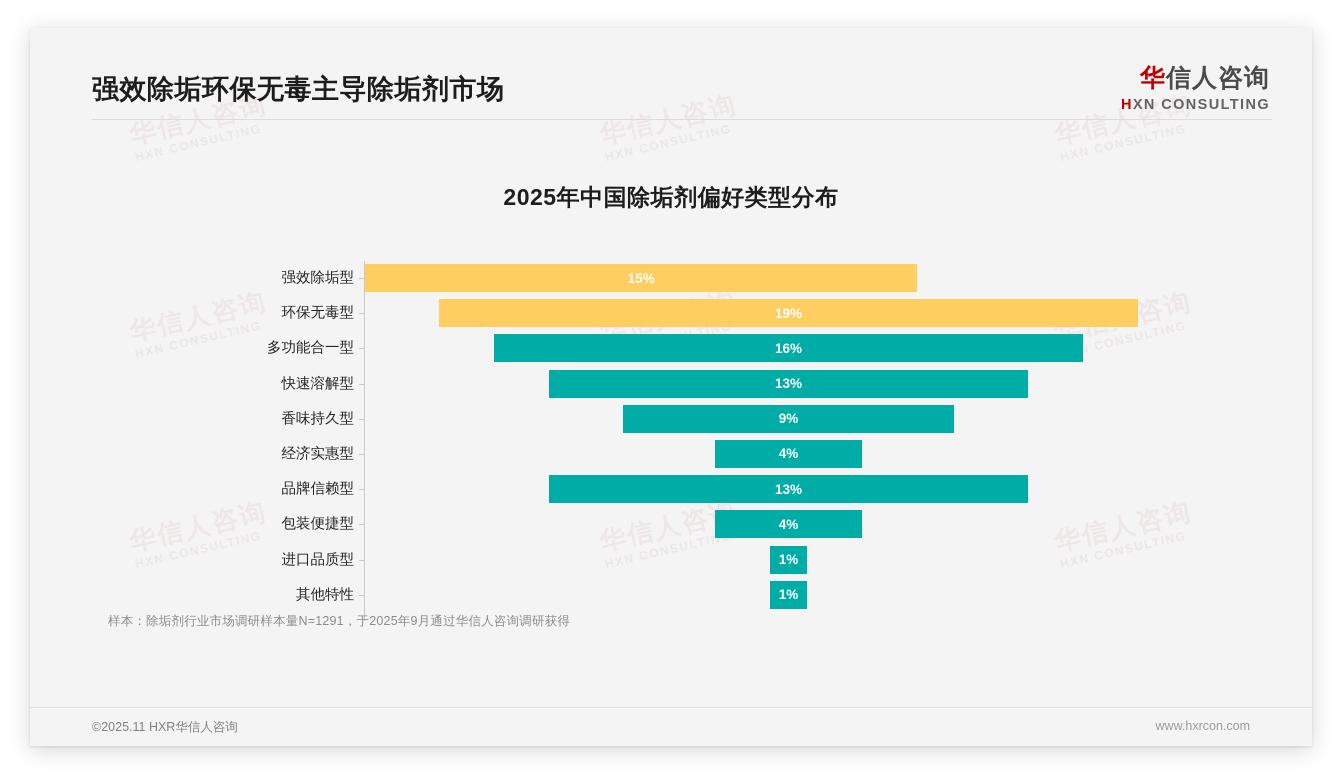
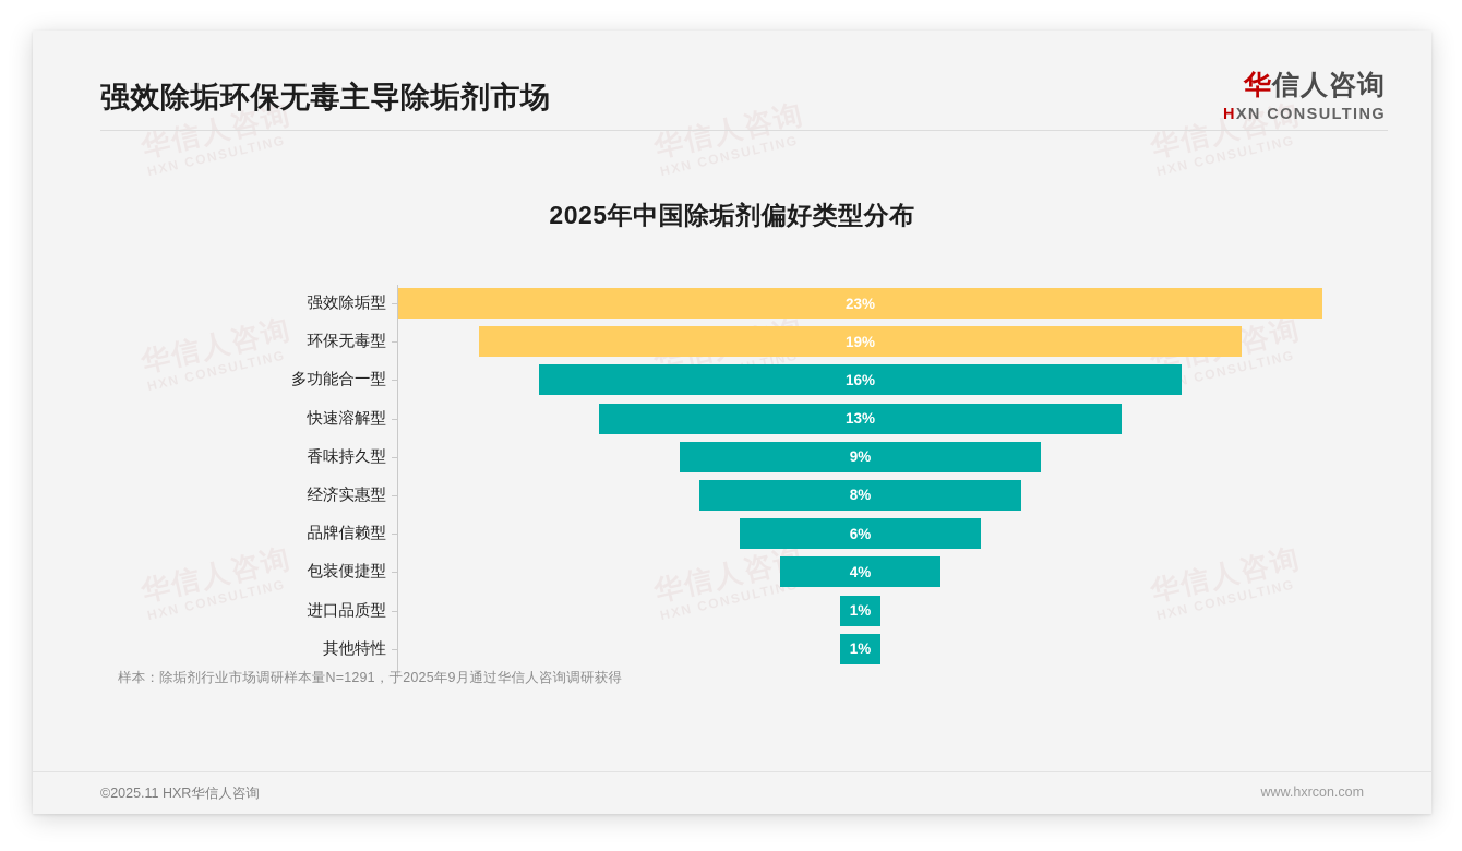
强效除垢型: 15% -> 23%
经济实惠型: 4% -> 8%
品牌信赖型: 13% -> 6%
